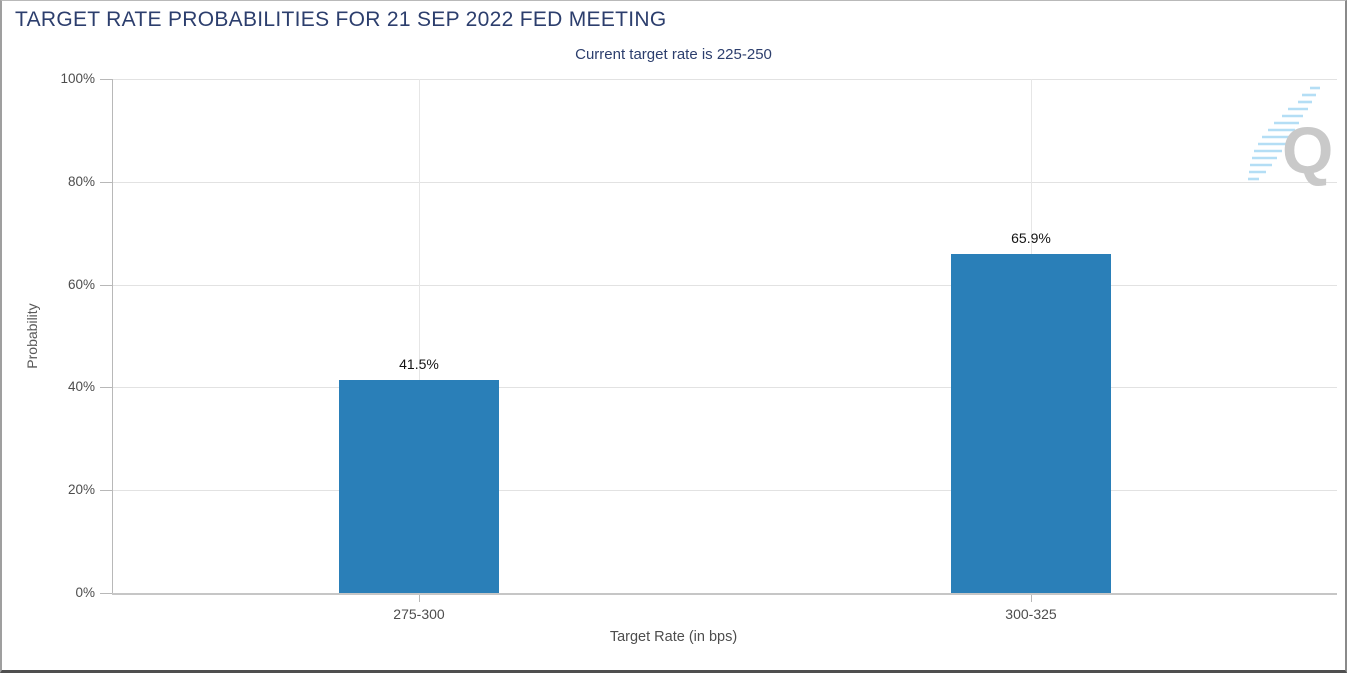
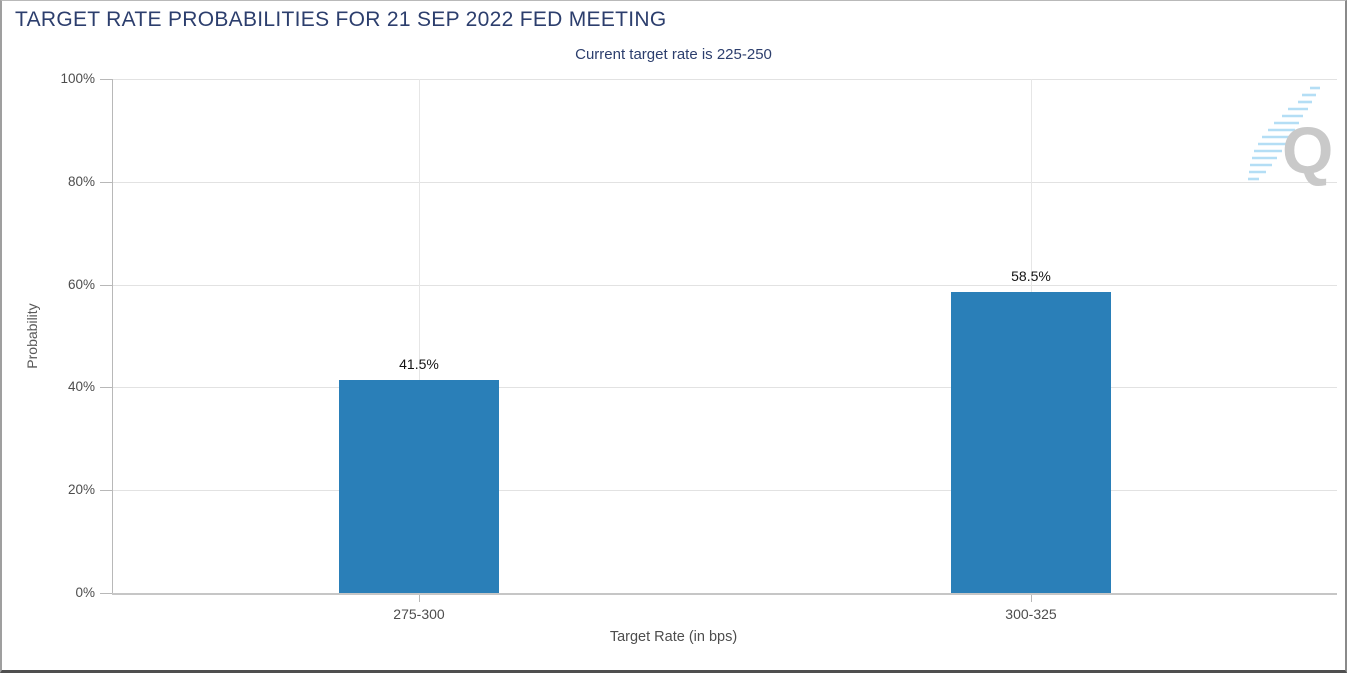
300-325: 65.9% -> 58.5%
